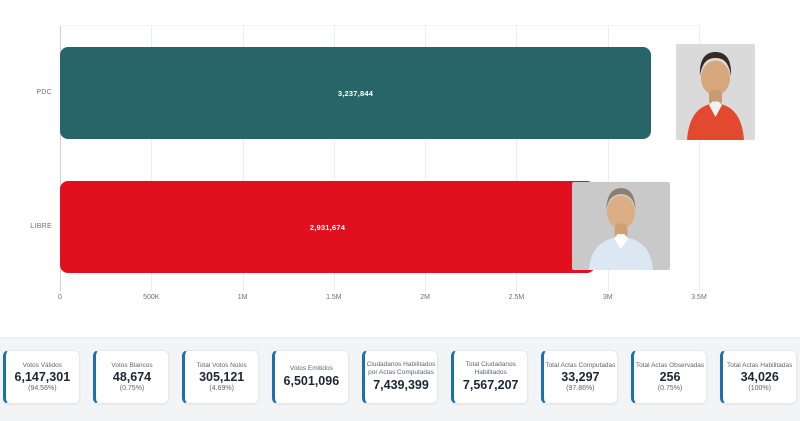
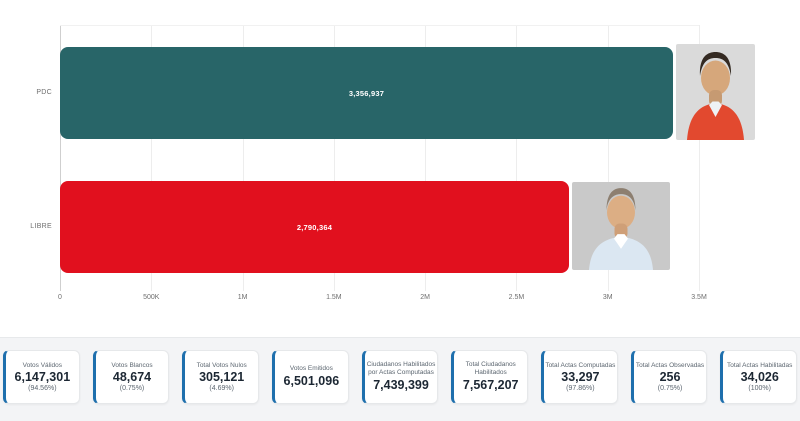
PDC: 3,237,844 -> 3,356,937
LIBRE: 2,931,674 -> 2,790,364
